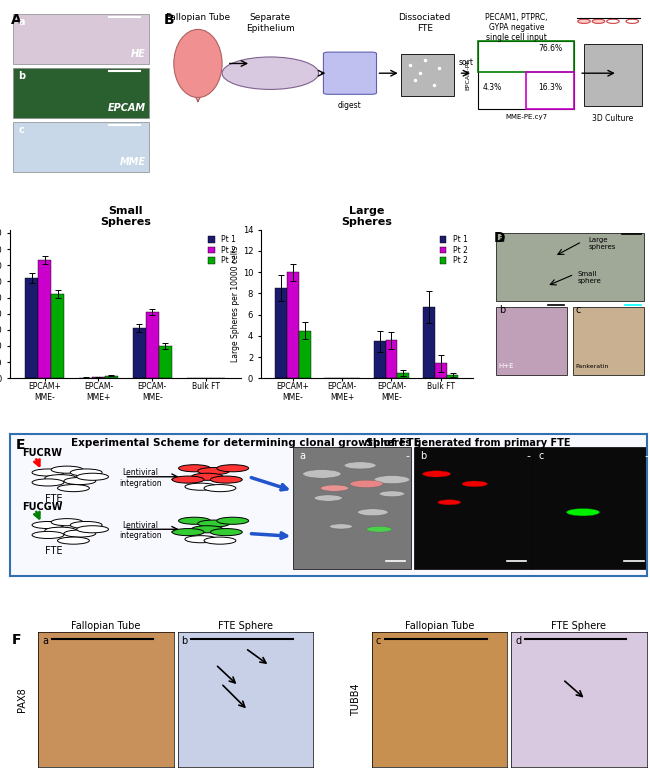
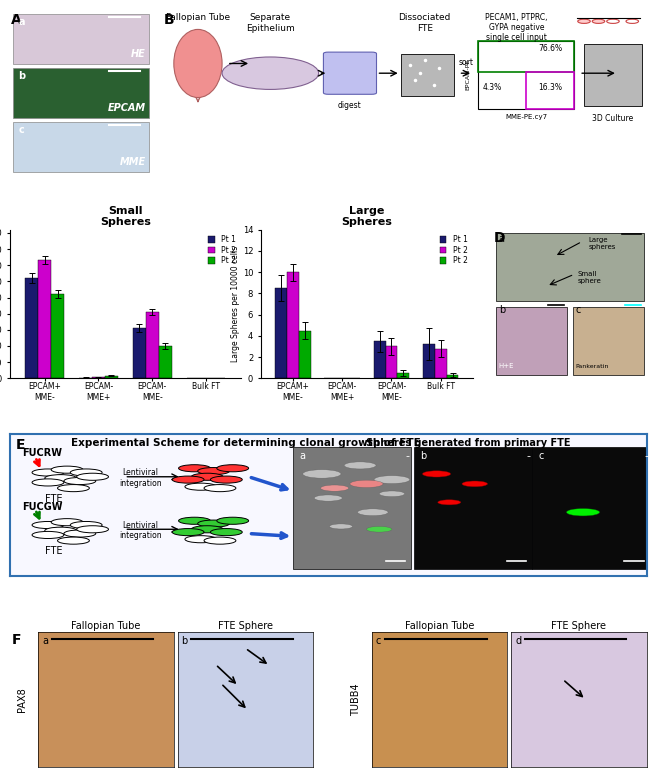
Large Spheres/Pt 2/EPCAM- MME-: 3.6 -> 3.0
Large Spheres/Pt 1/Bulk FT: 6.7 -> 3.2
Large Spheres/Pt 2/Bulk FT: 1.4 -> 2.8
